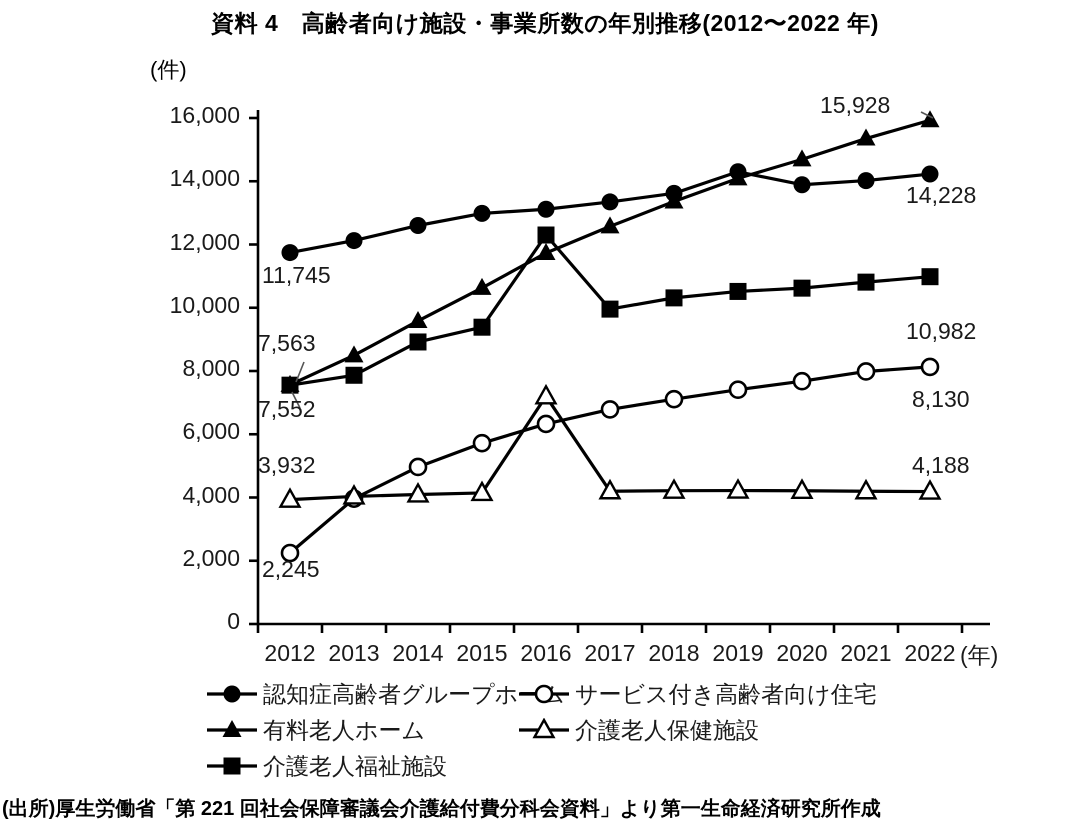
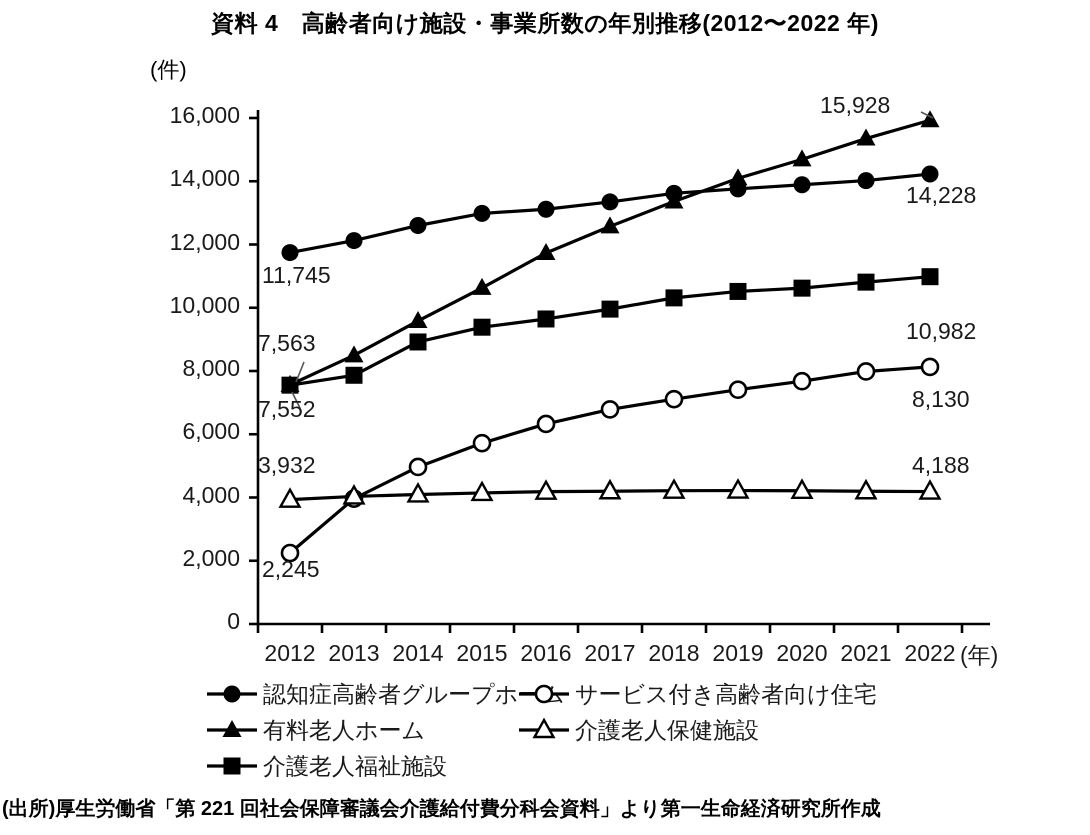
介護老人保健施設/2016: 7200 -> 4200
介護老人福祉施設/2016: 12300 -> 9600
認知症高齢者グループホーム/2019: 14300 -> 13800
